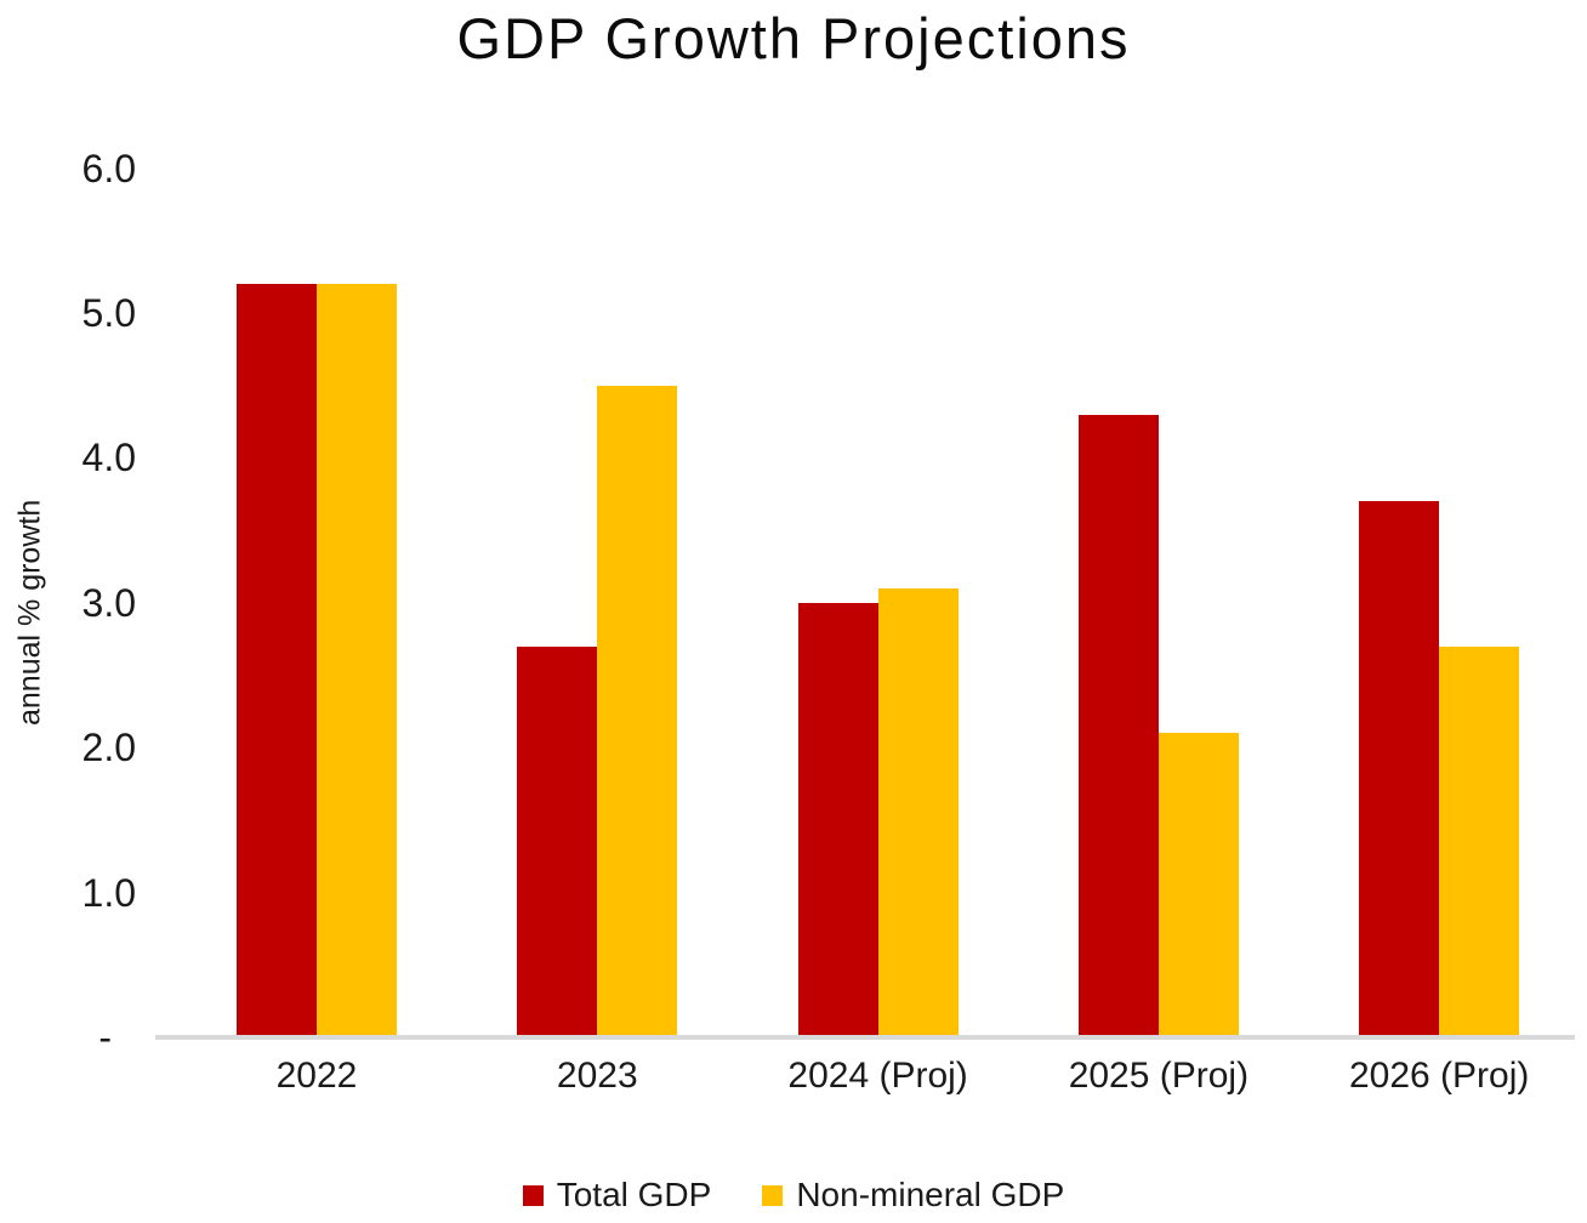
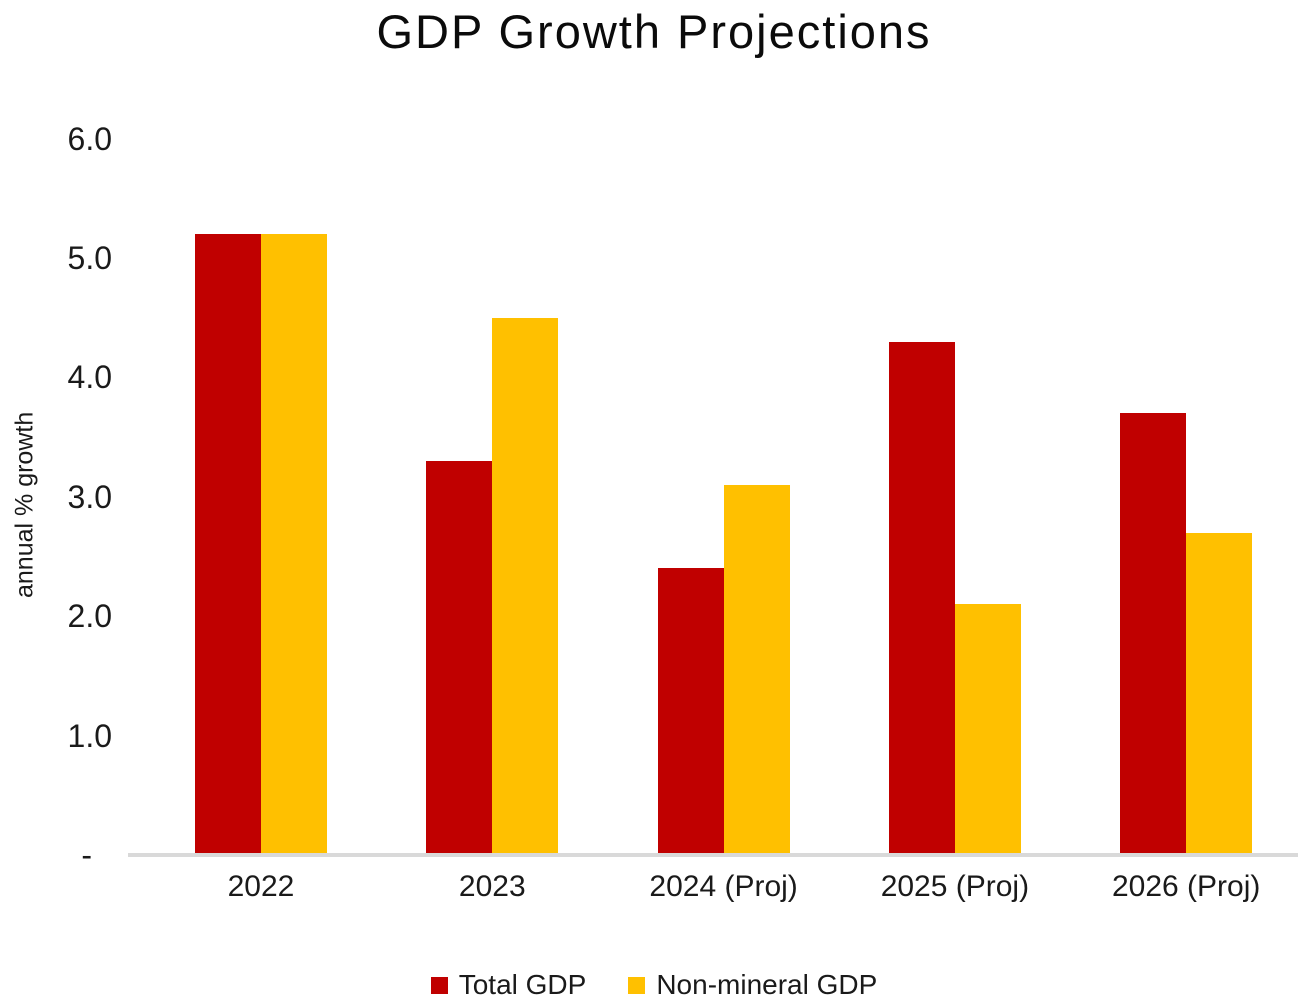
Total GDP/2023: 2.7 -> 3.3
Total GDP/2024 (Proj): 3.0 -> 2.4
